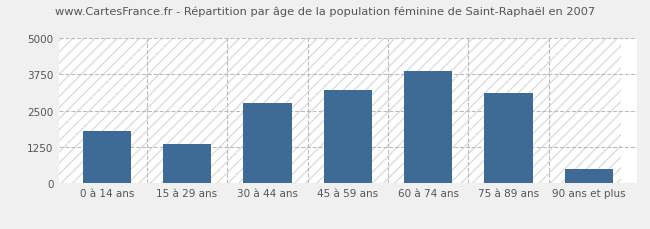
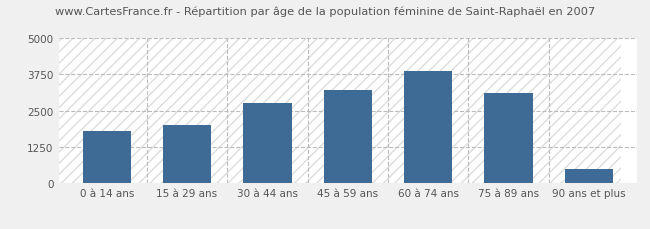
15 à 29 ans: 1350 -> 2000
